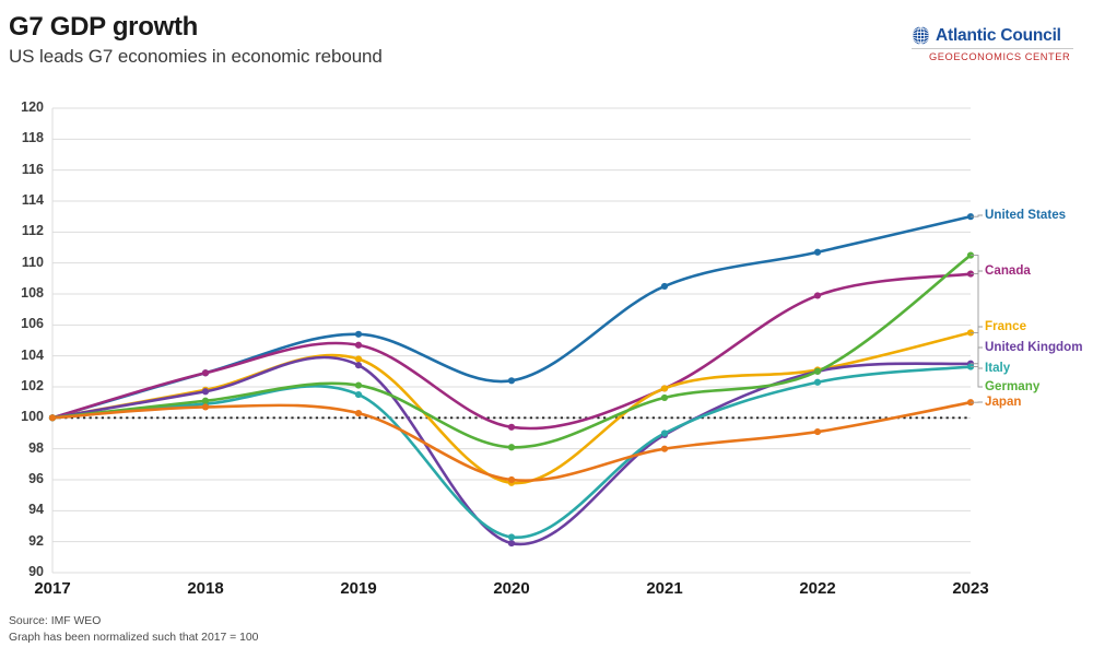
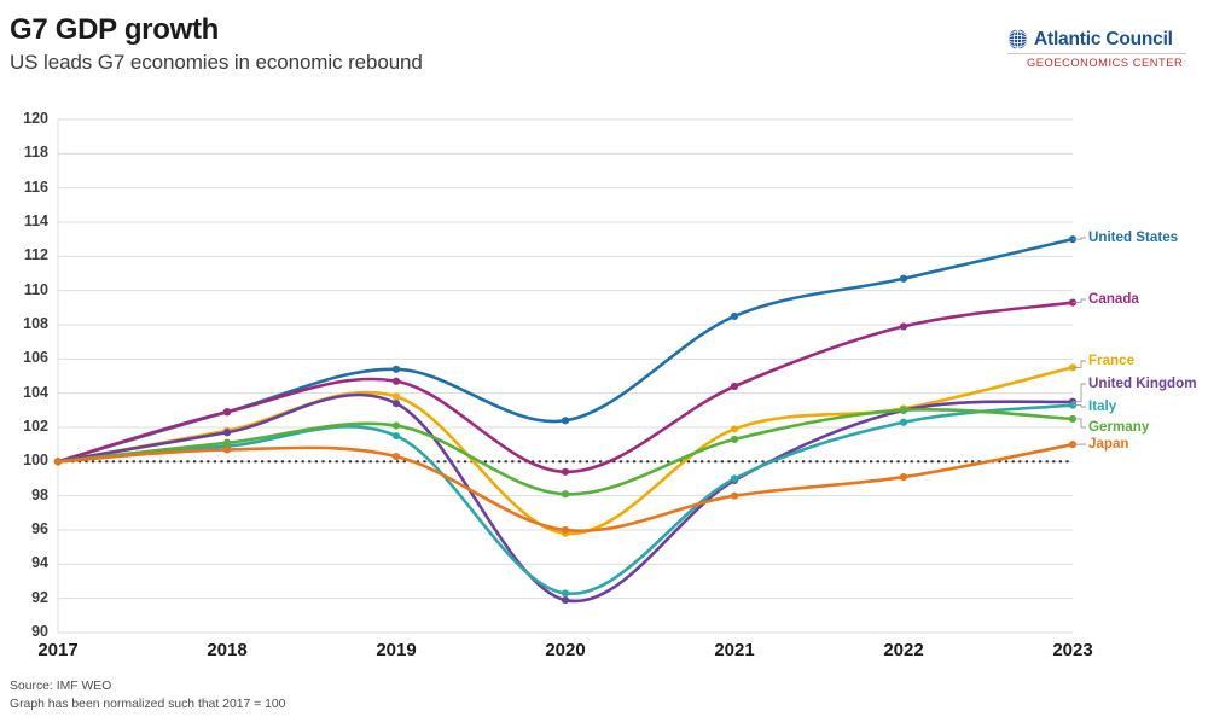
Canada/2021: 101.9 -> 104.4
Germany/2023: 110.5 -> 102.5
